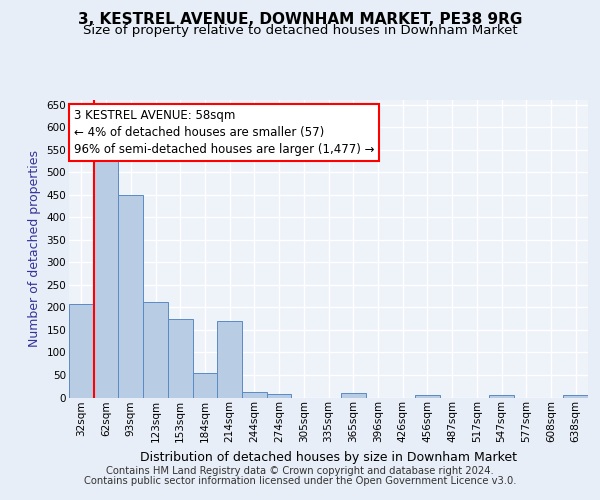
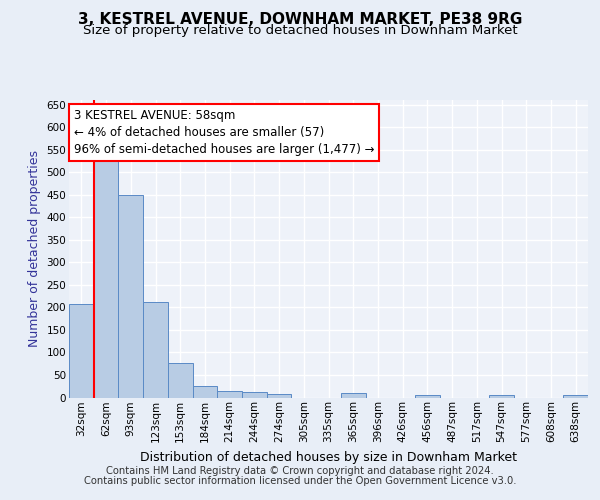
153sqm: 175 -> 77
184sqm: 55 -> 26
214sqm: 170 -> 15
